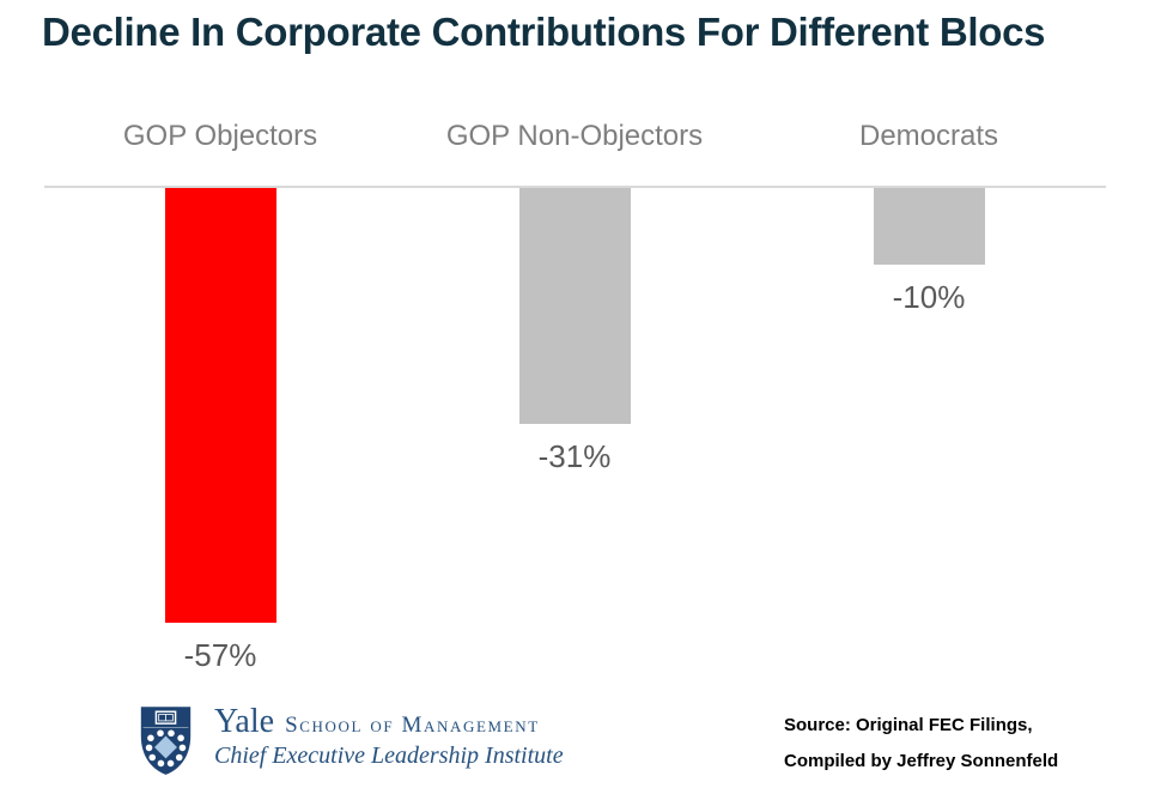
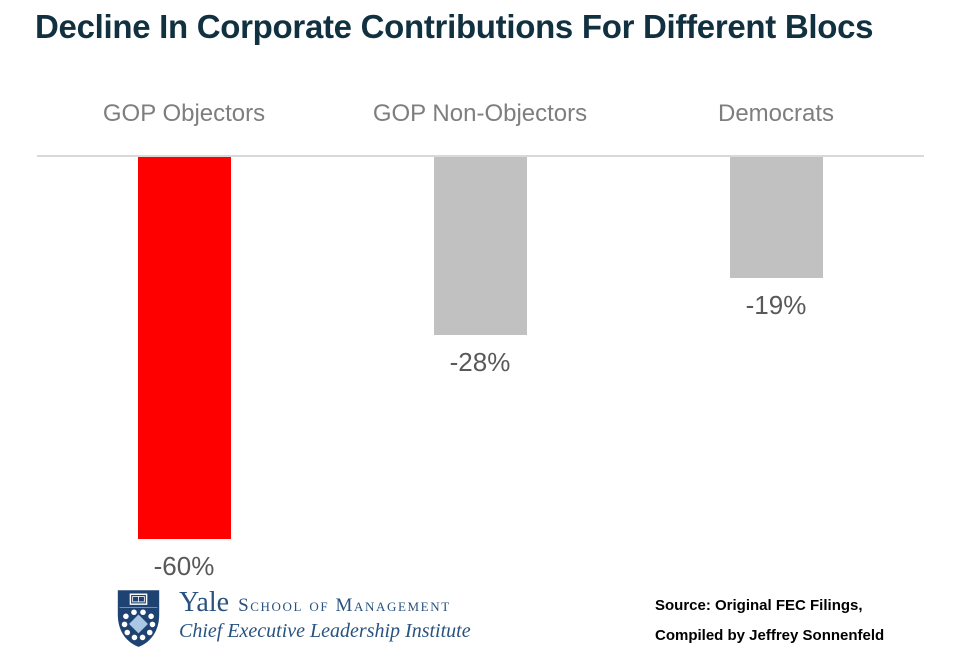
GOP Objectors: -57% -> -60%
GOP Non-Objectors: -31% -> -28%
Democrats: -10% -> -19%
